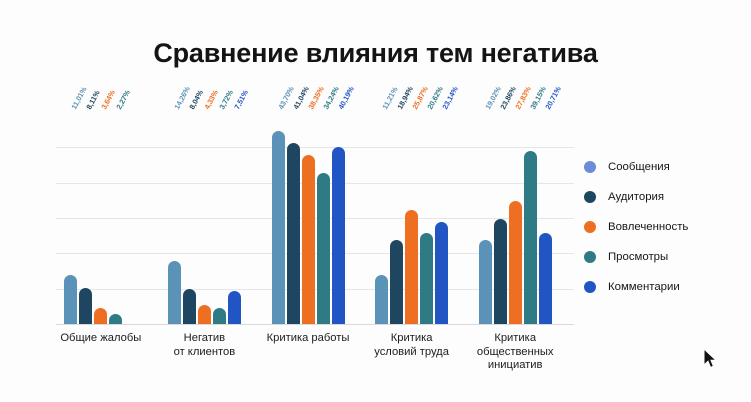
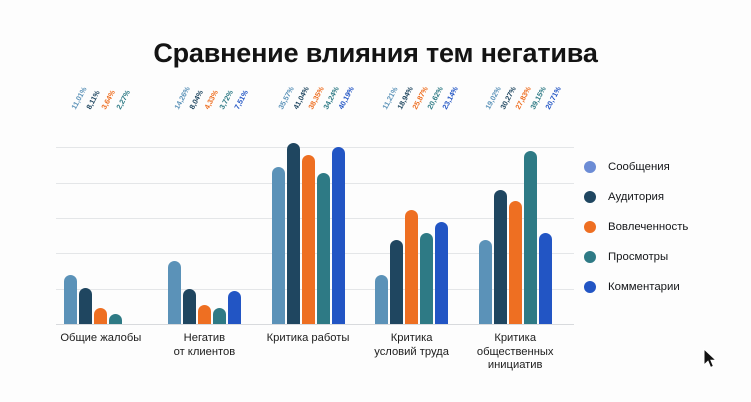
Сообщения/Критика работы: 43,70% -> 35,57%
Аудитория/Критика общественных инициатив: 23,86% -> 30,27%
